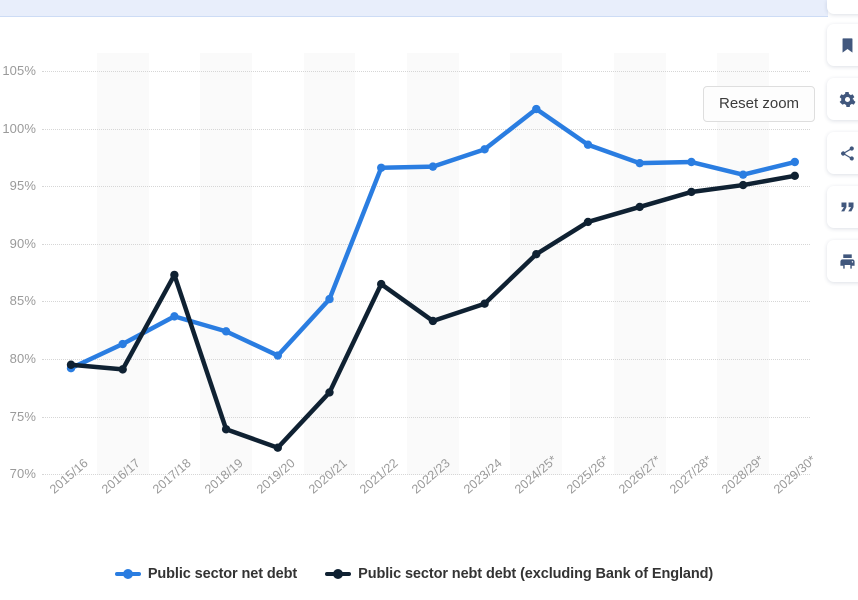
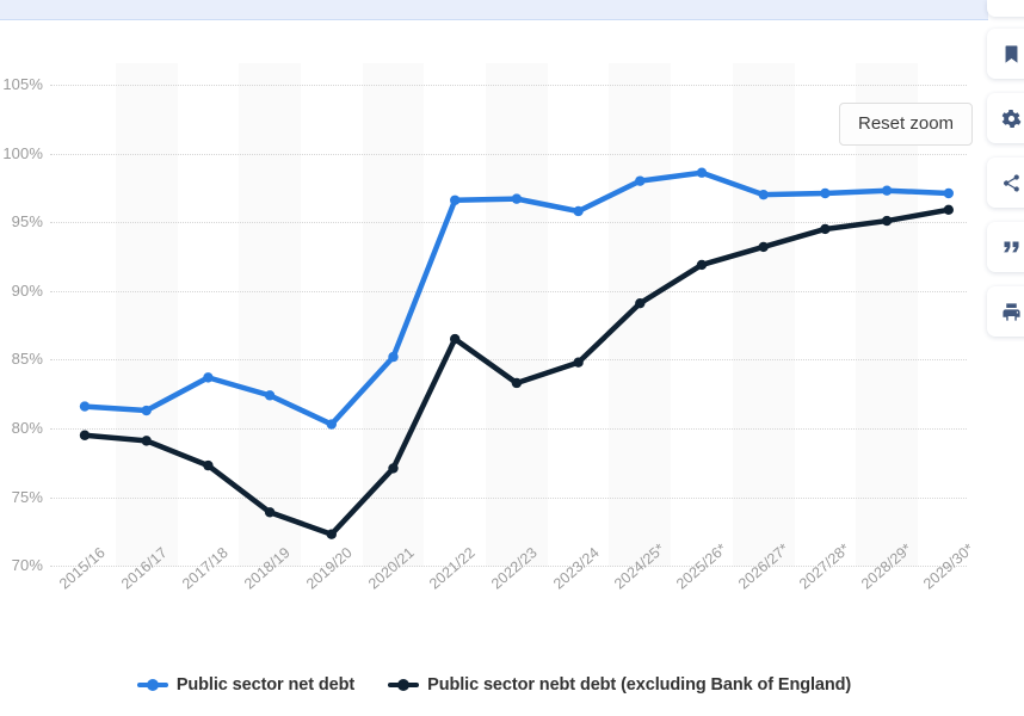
Public sector net debt/2015/16: 79.2% -> 81.6%
Public sector nebt debt (excluding Bank of England)/2017/18: 87.3% -> 77.3%
Public sector net debt/2023/24: 98.2% -> 95.8%
Public sector net debt/2024/25*: 101.7% -> 98.0%
Public sector net debt/2028/29*: 96.0% -> 97.3%
